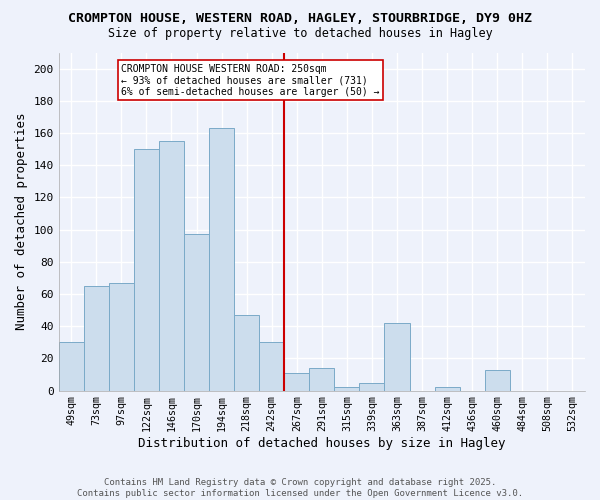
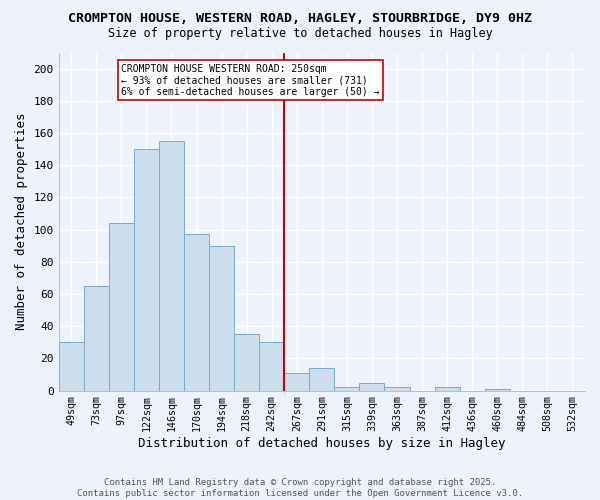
97sqm: 67 -> 104
194sqm: 163 -> 90
218sqm: 47 -> 35
363sqm: 42 -> 2
460sqm: 13 -> 1
